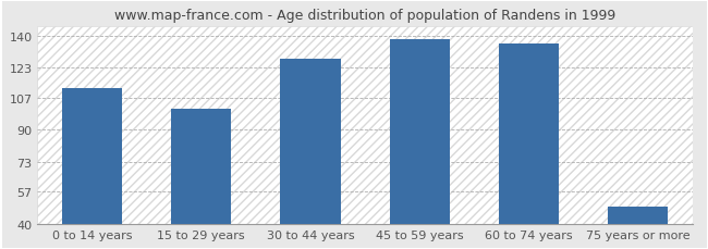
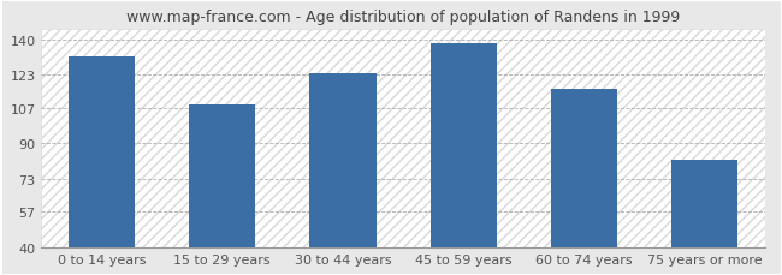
0 to 14 years: 112 -> 132
15 to 29 years: 101 -> 109
30 to 44 years: 128 -> 124
60 to 74 years: 136 -> 116
75 years or more: 49 -> 82
